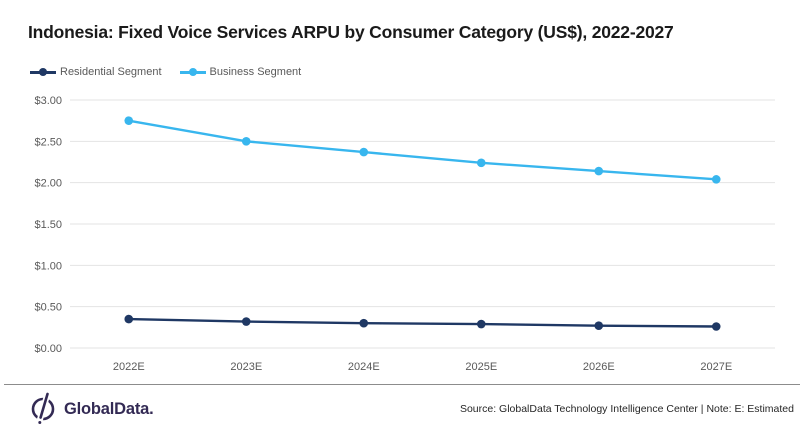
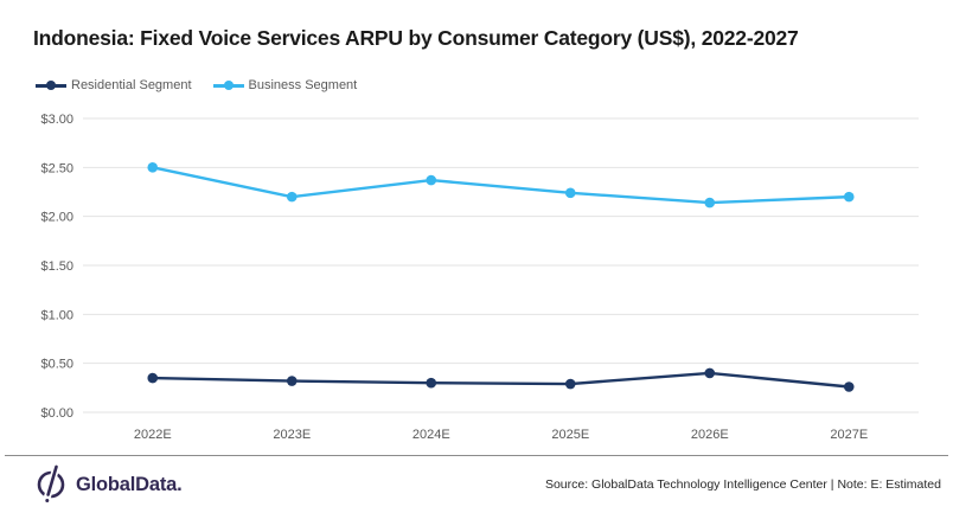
Business Segment/2022E: $2.8 -> $2.5
Business Segment/2023E: $2.5 -> $2.2
Residential Segment/2026E: $0.3 -> $0.4
Business Segment/2027E: $2.0 -> $2.2
